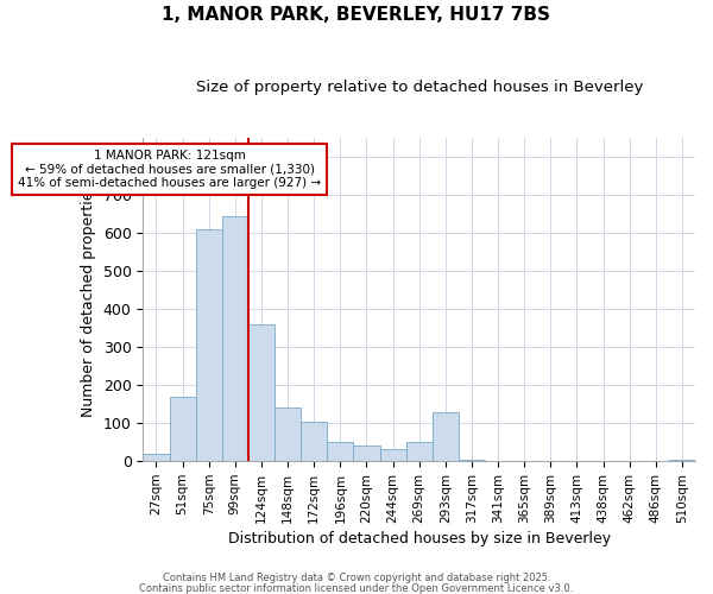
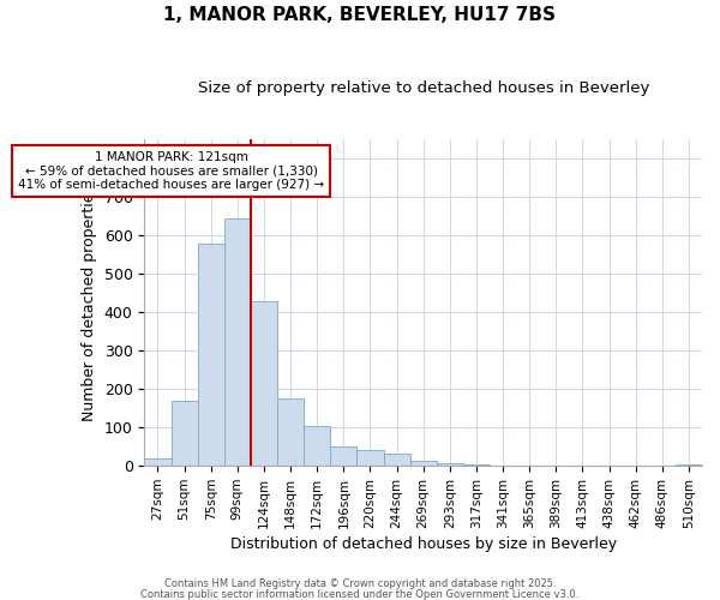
75sqm: 610 -> 580
124sqm: 360 -> 430
148sqm: 140 -> 175
269sqm: 50 -> 12
293sqm: 130 -> 8
